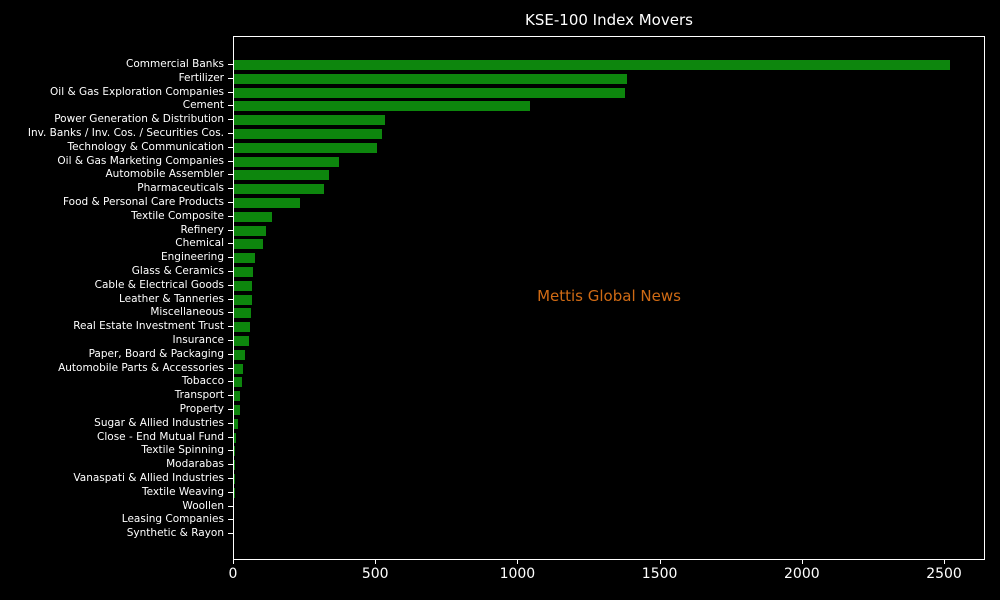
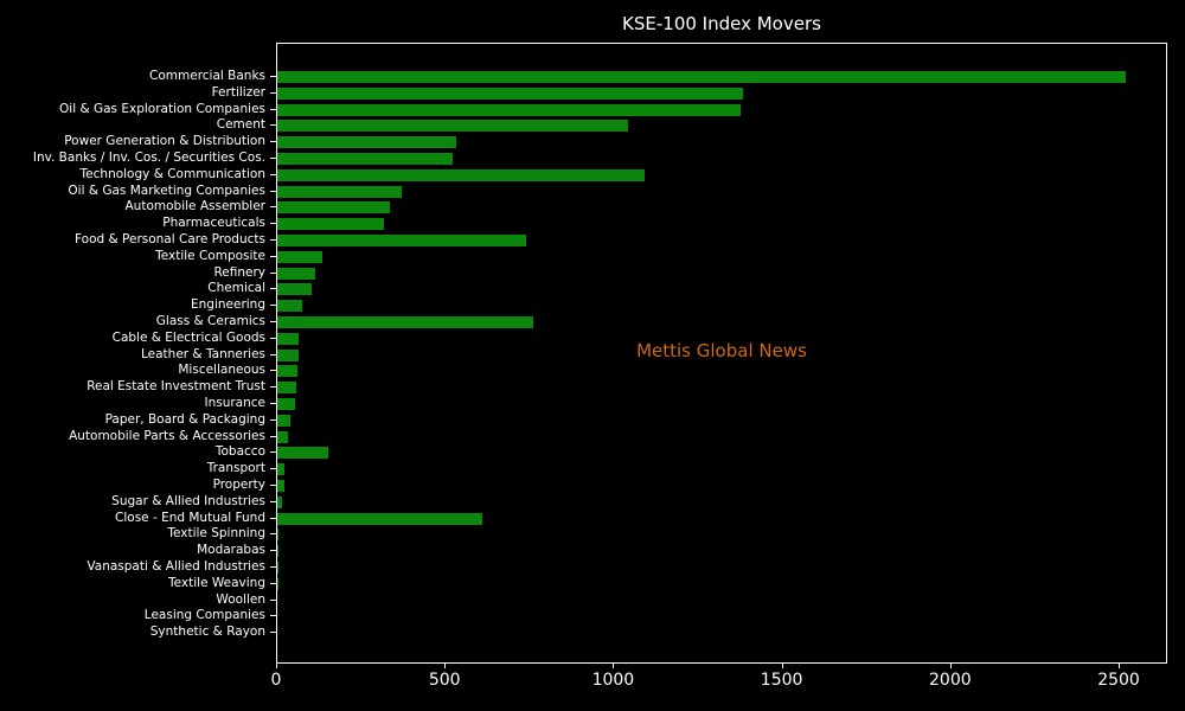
Technology & Communication: 500 -> 1090
Food & Personal Care Products: 230 -> 740
Glass & Ceramics: 70 -> 760
Tobacco: 30 -> 150
Close - End Mutual Fund: 10 -> 610
